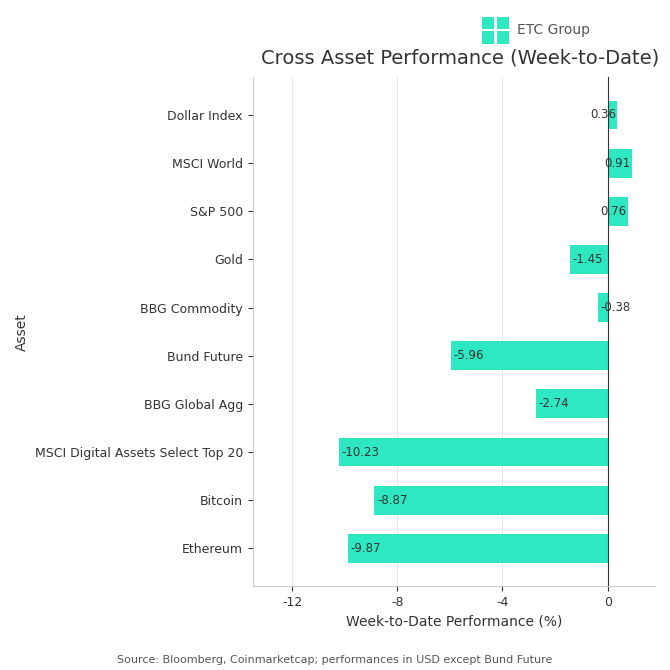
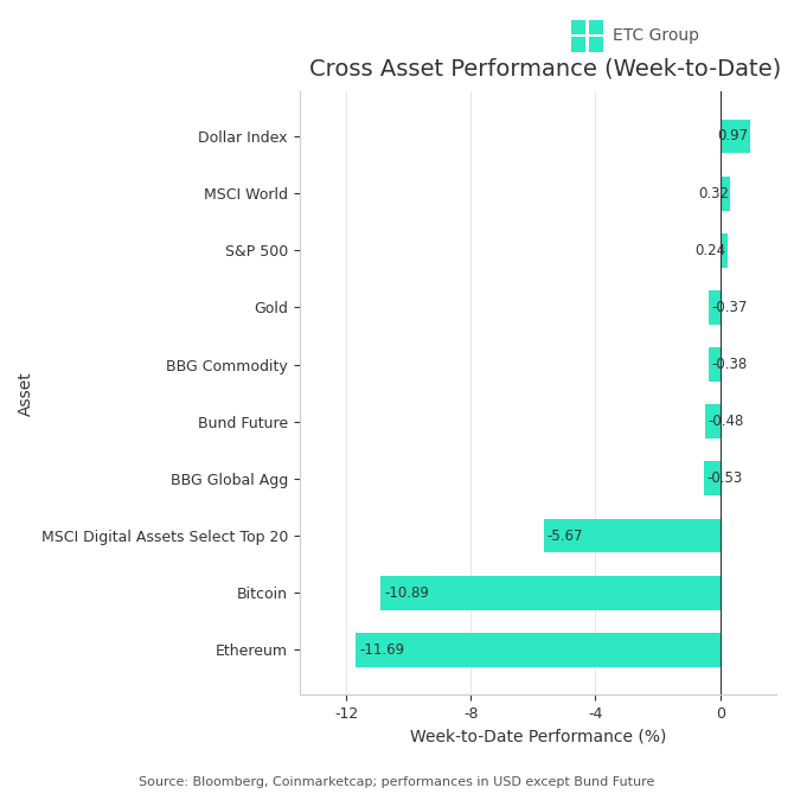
Dollar Index: 0.36 -> 0.97
MSCI World: 0.91 -> 0.32
S&P 500: 0.76 -> 0.24
Gold: -1.45 -> -0.37
Bund Future: -5.96 -> -0.48
BBG Global Agg: -2.74 -> -0.53
MSCI Digital Assets Select Top 20: -10.23 -> -5.67
Bitcoin: -8.87 -> -10.89
Ethereum: -9.87 -> -11.69
